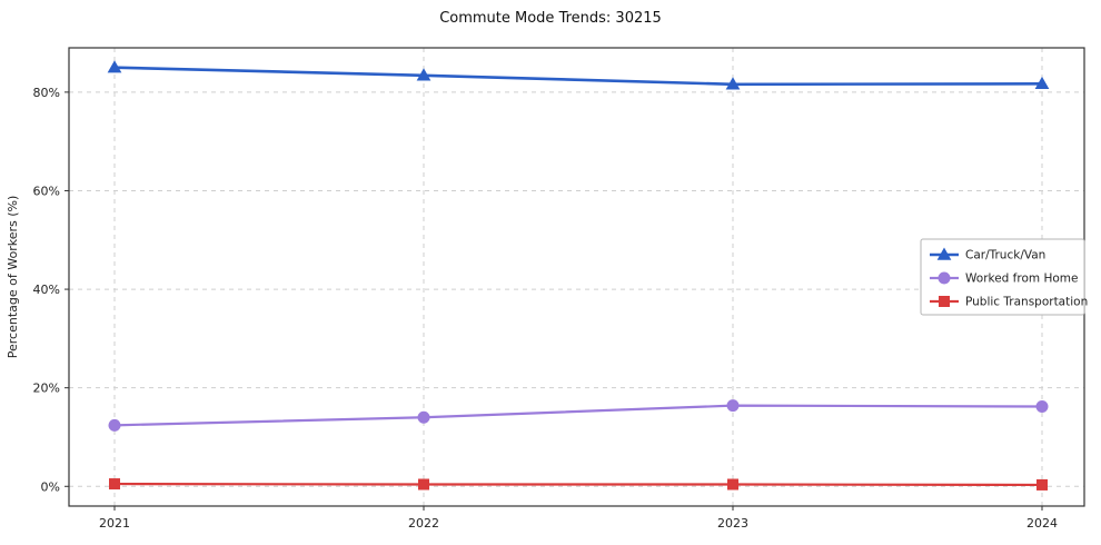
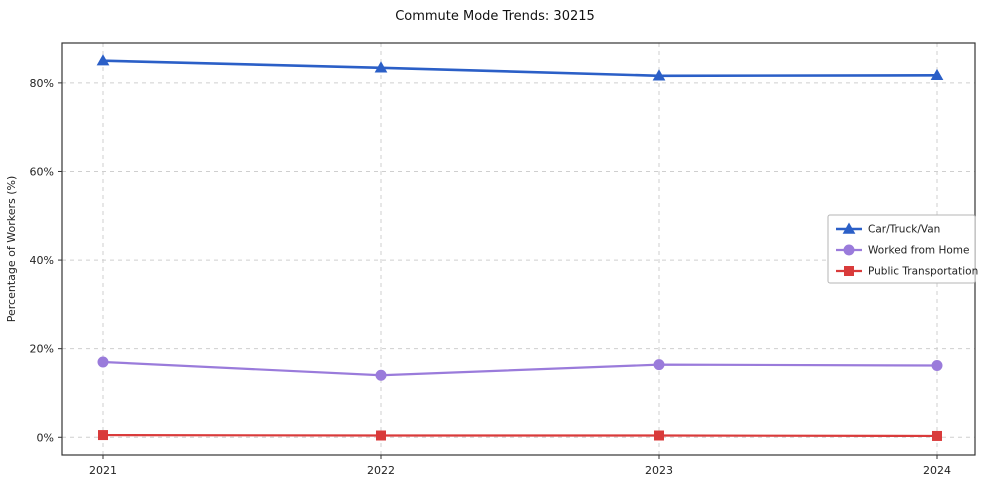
Worked from Home/2021: 12% -> 17%
